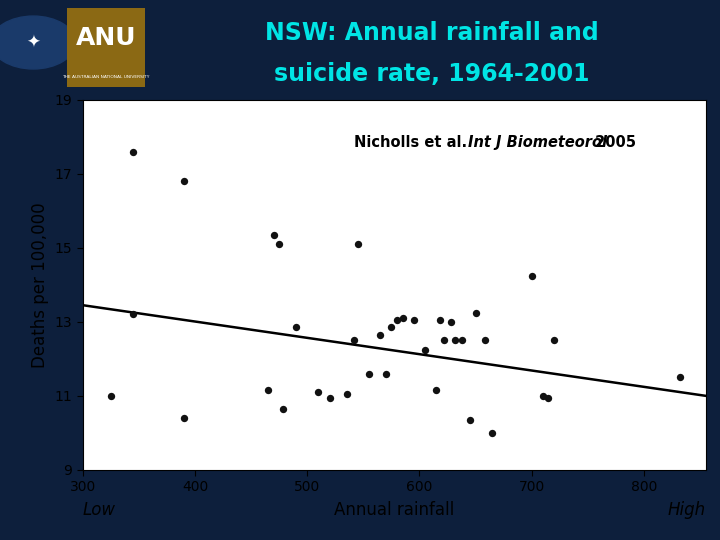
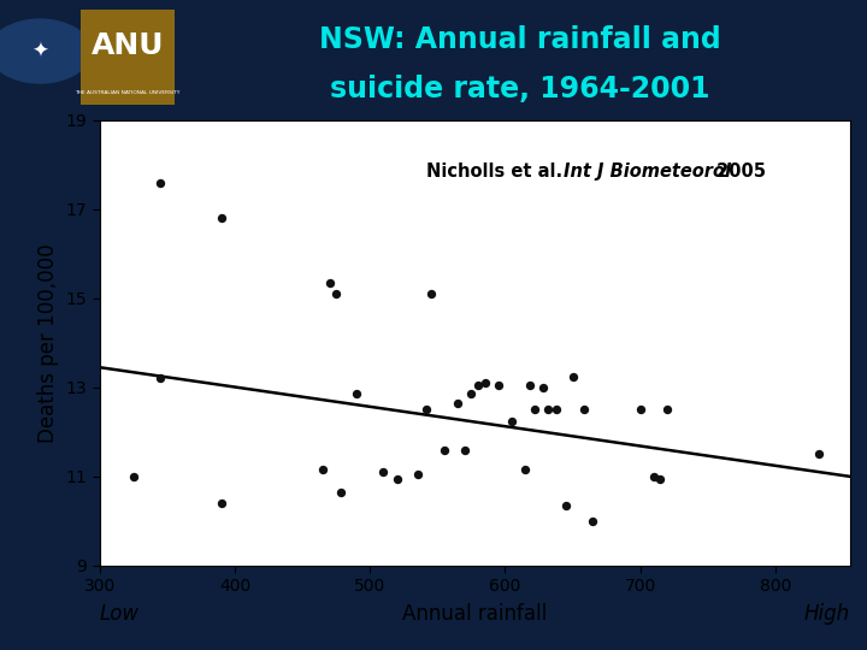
700: 14.25 -> 12.50
